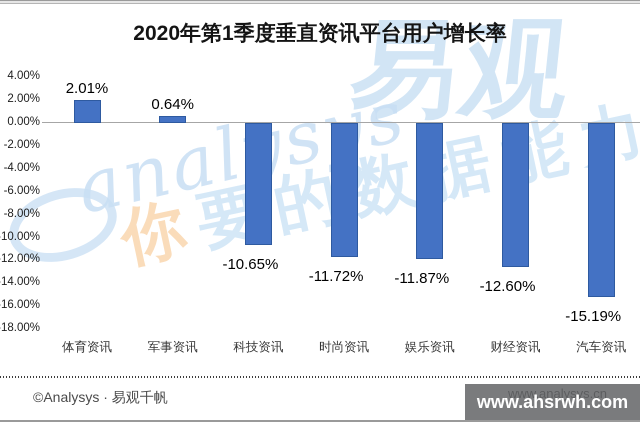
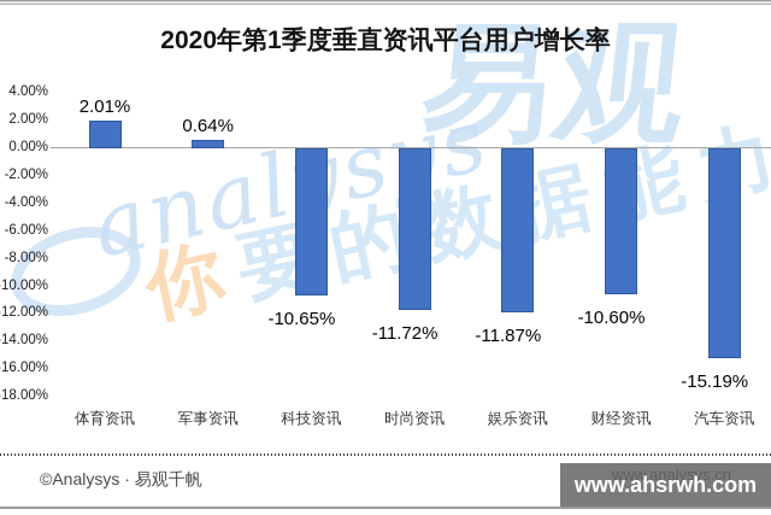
财经资讯: -12.60% -> -10.60%
